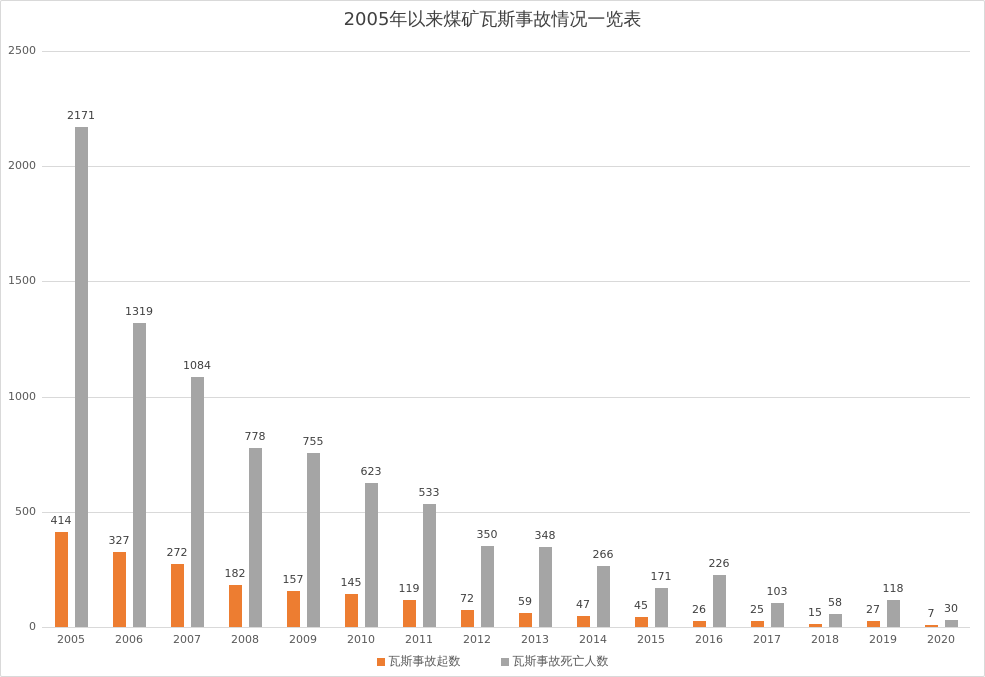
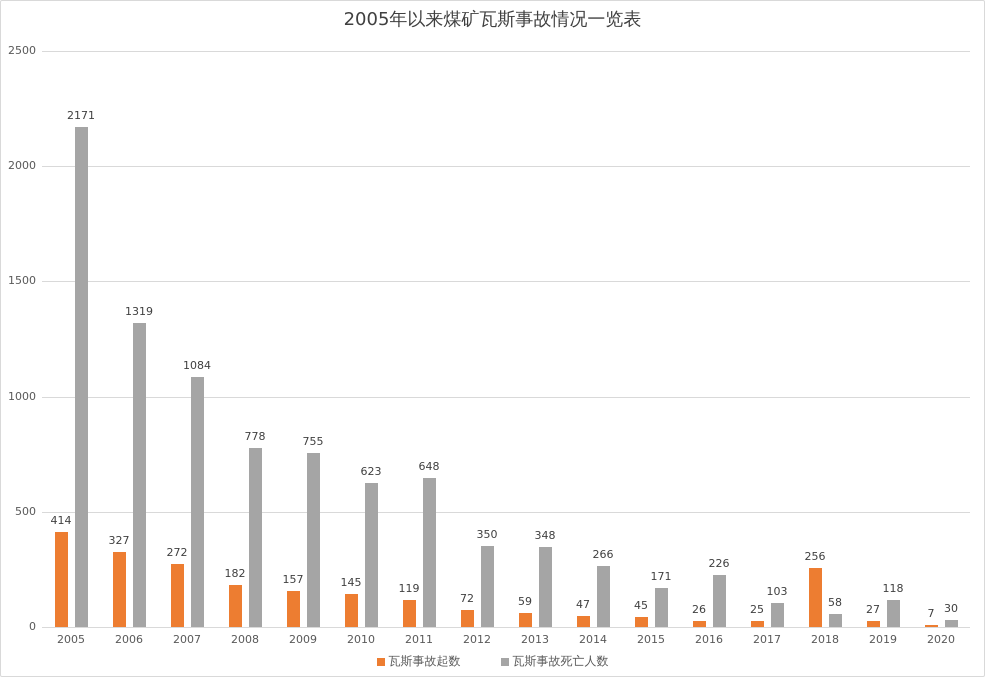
瓦斯事故死亡人数/2011: 533 -> 648
瓦斯事故起数/2018: 15 -> 256
